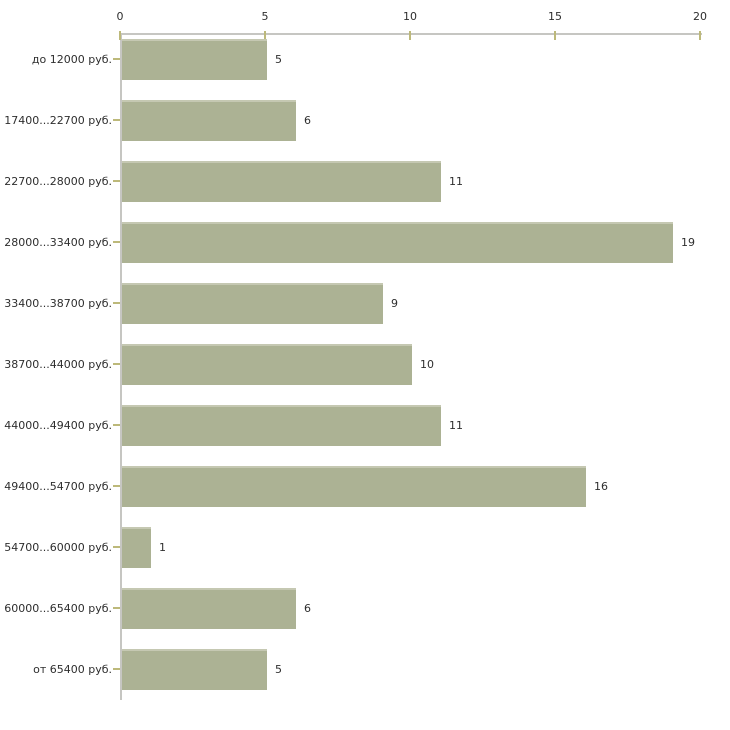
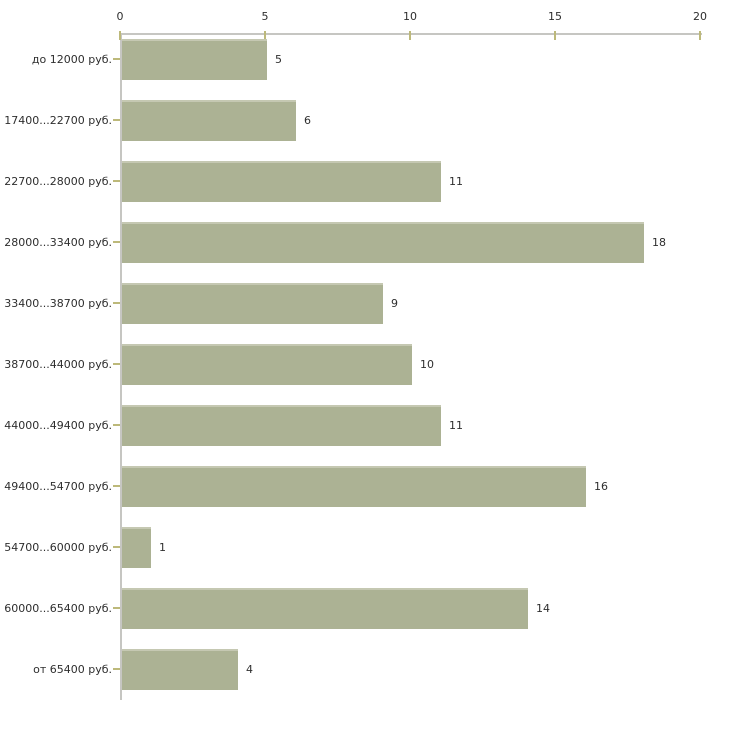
28000...33400 руб.: 19 -> 18
60000...65400 руб.: 6 -> 14
от 65400 руб.: 5 -> 4
